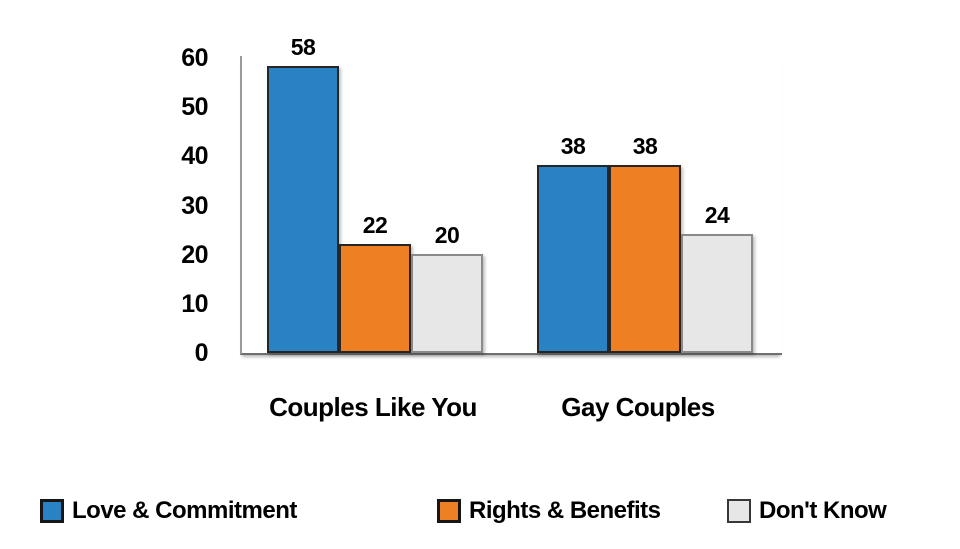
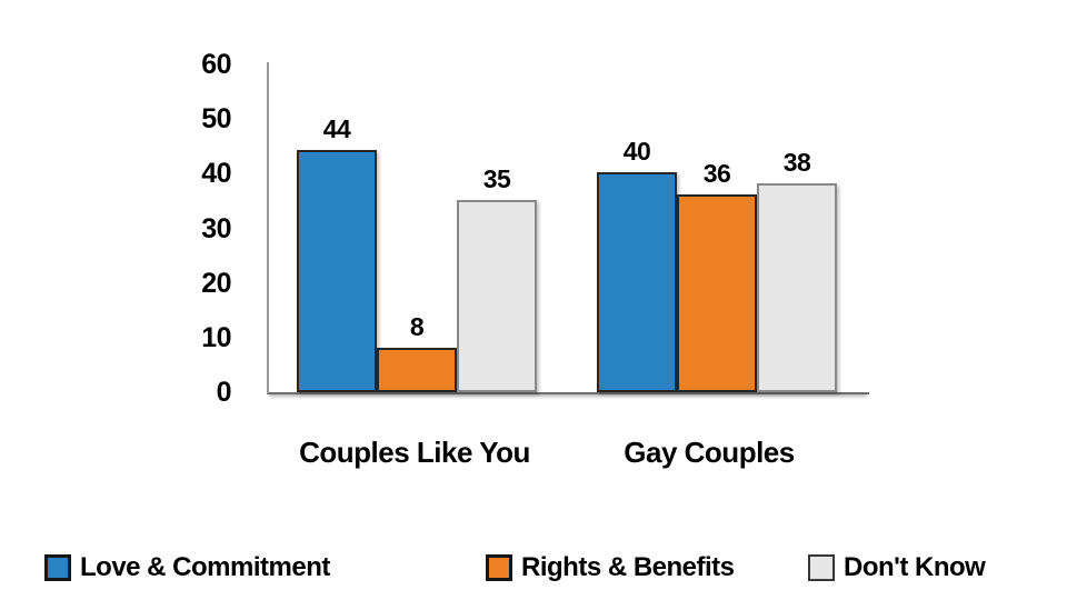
Love & Commitment/Couples Like You: 58 -> 44
Rights & Benefits/Couples Like You: 22 -> 8
Don't Know/Couples Like You: 20 -> 35
Love & Commitment/Gay Couples: 38 -> 40
Rights & Benefits/Gay Couples: 38 -> 36
Don't Know/Gay Couples: 24 -> 38
